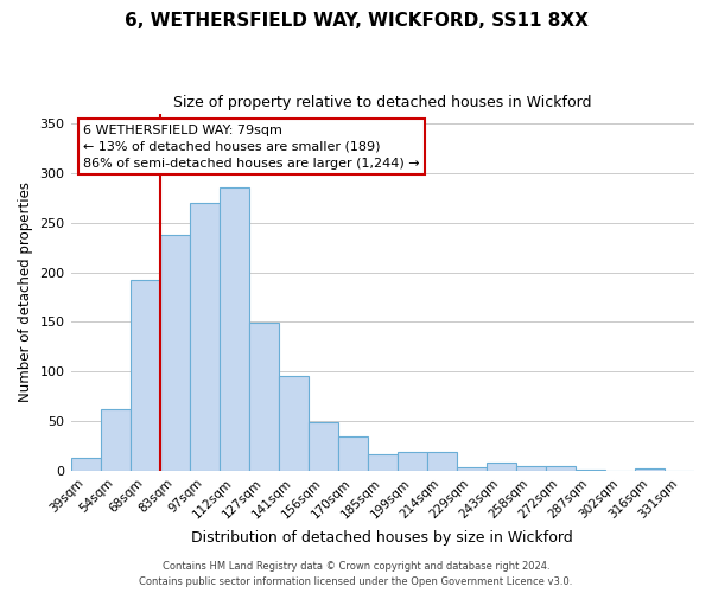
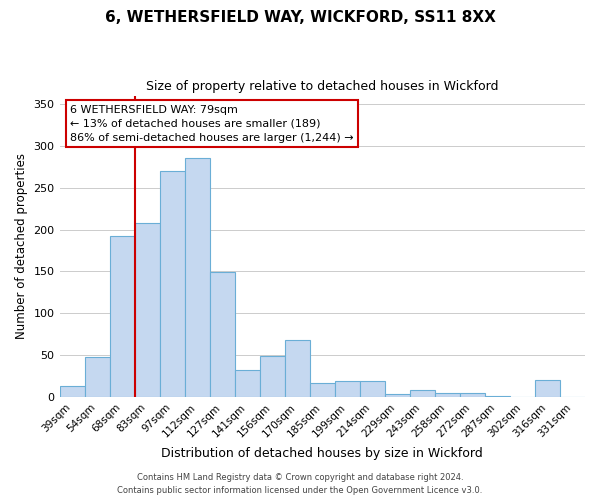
54sqm: 62 -> 48
83sqm: 238 -> 208
141sqm: 96 -> 32
170sqm: 35 -> 68
316sqm: 2 -> 20
